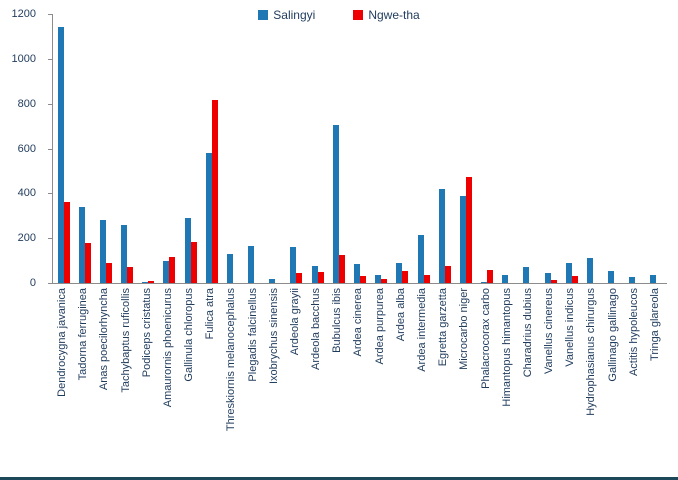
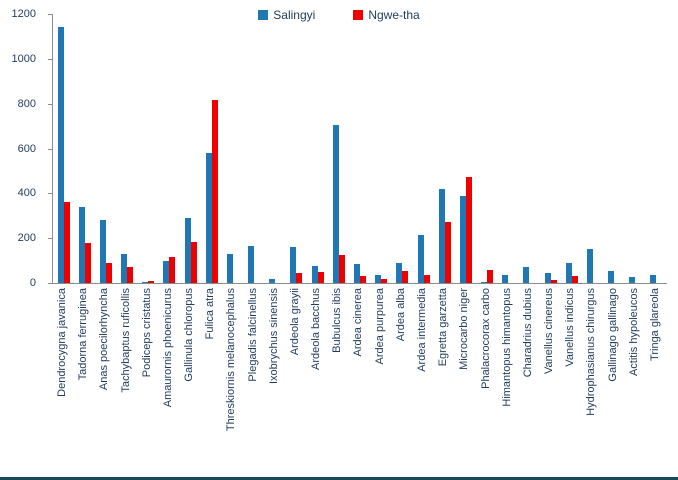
Salingyi/Tachybaptus ruficollis: 260 -> 130
Ngwe-tha/Egretta garzetta: 80 -> 270
Salingyi/Hydrophasianus chirurgus: 110 -> 150
